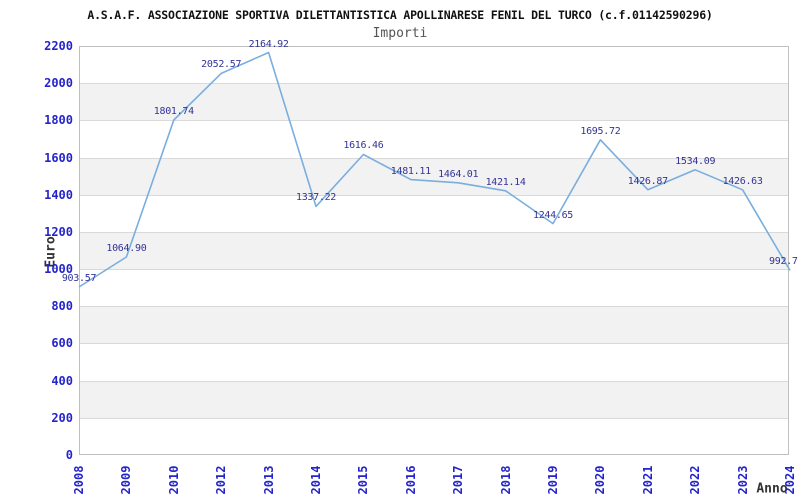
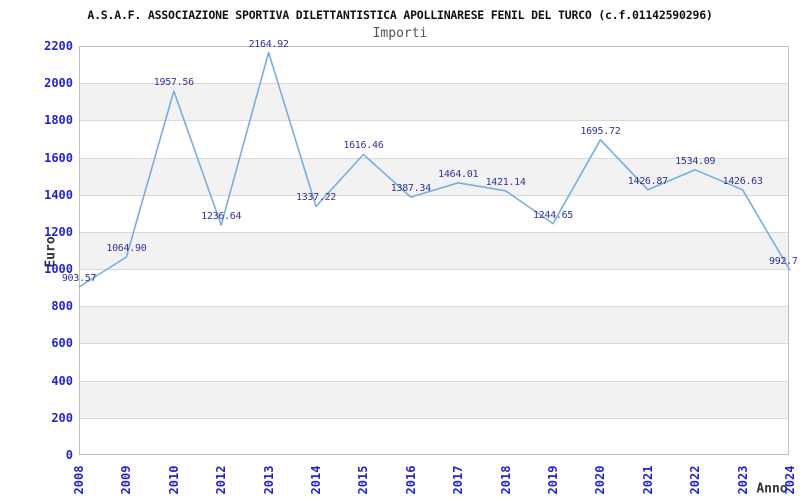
2010: 1801.74 -> 1957.56
2012: 2052.57 -> 1236.64
2016: 1481.11 -> 1387.34
